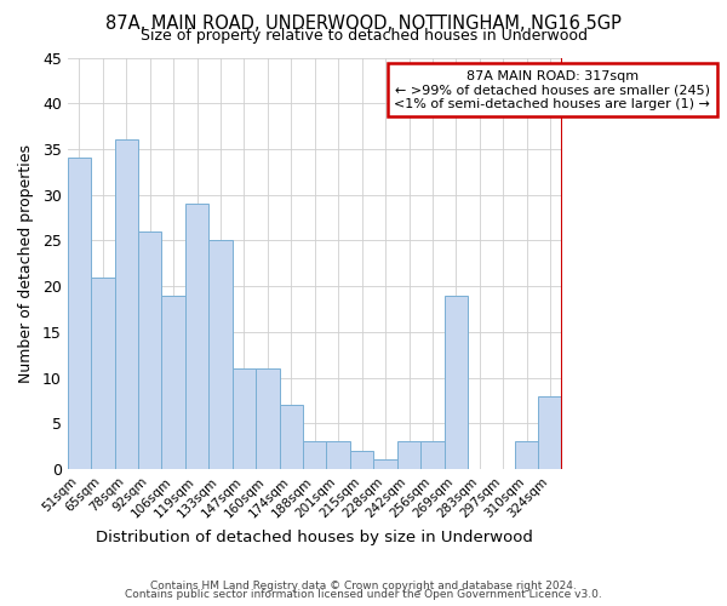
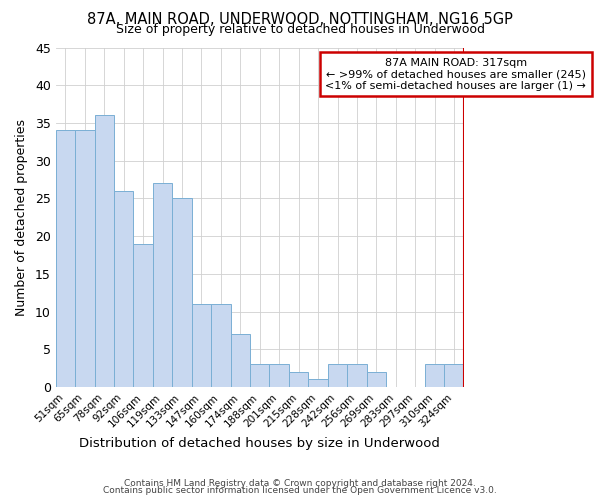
65sqm: 21 -> 34
119sqm: 29 -> 27
269sqm: 19 -> 2
324sqm: 8 -> 3
